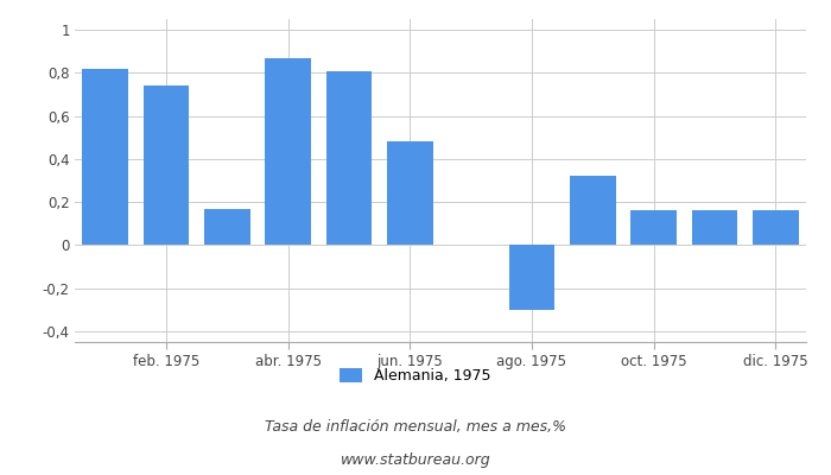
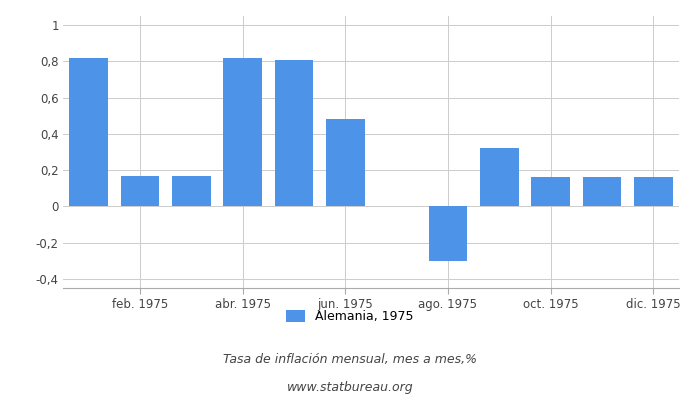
feb. 1975: 0,74 -> 0,17
abr. 1975: 0,87 -> 0,82
